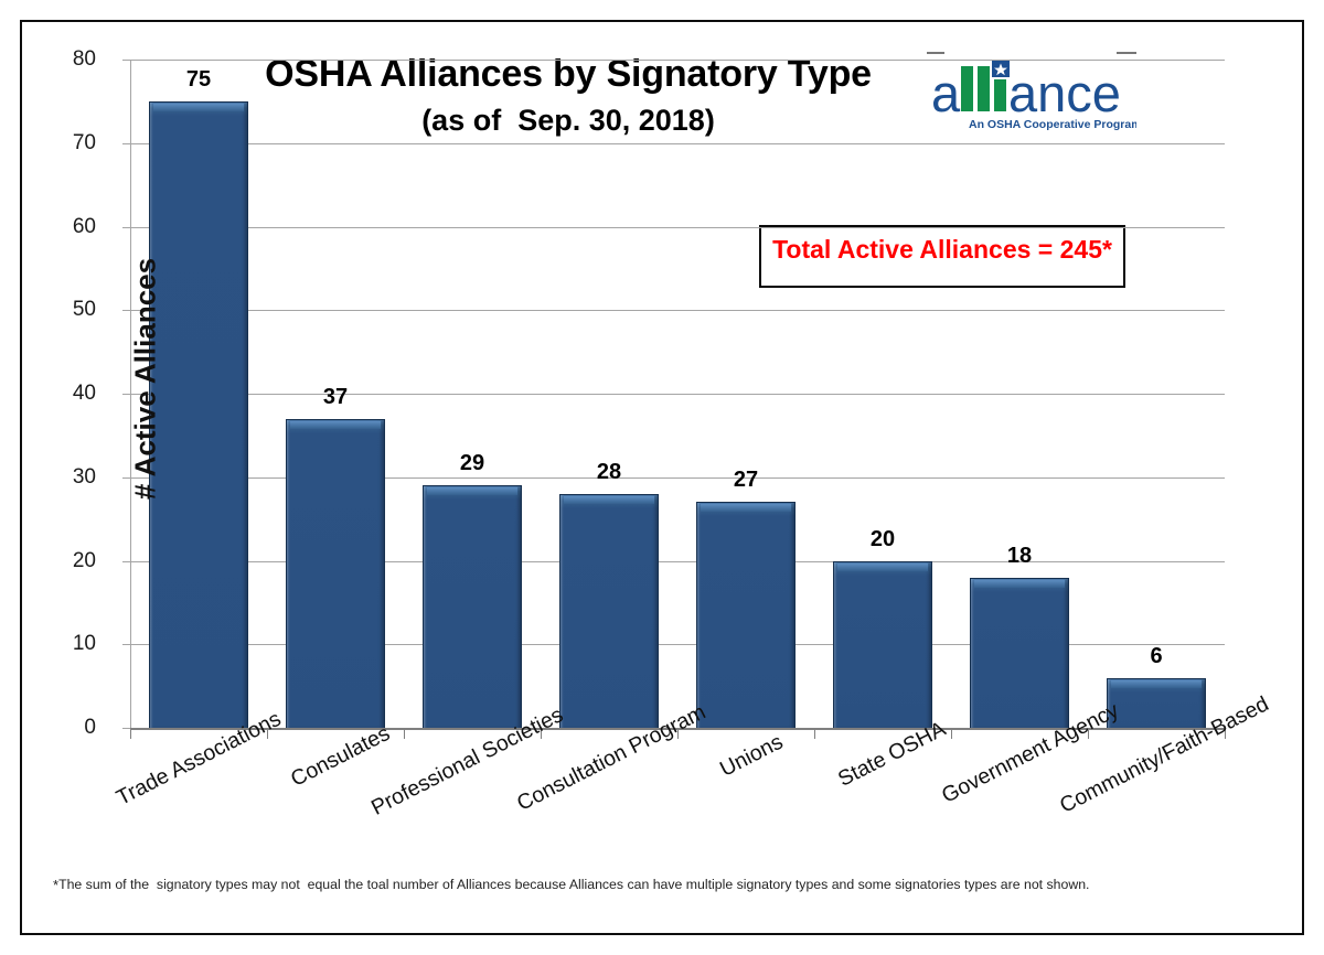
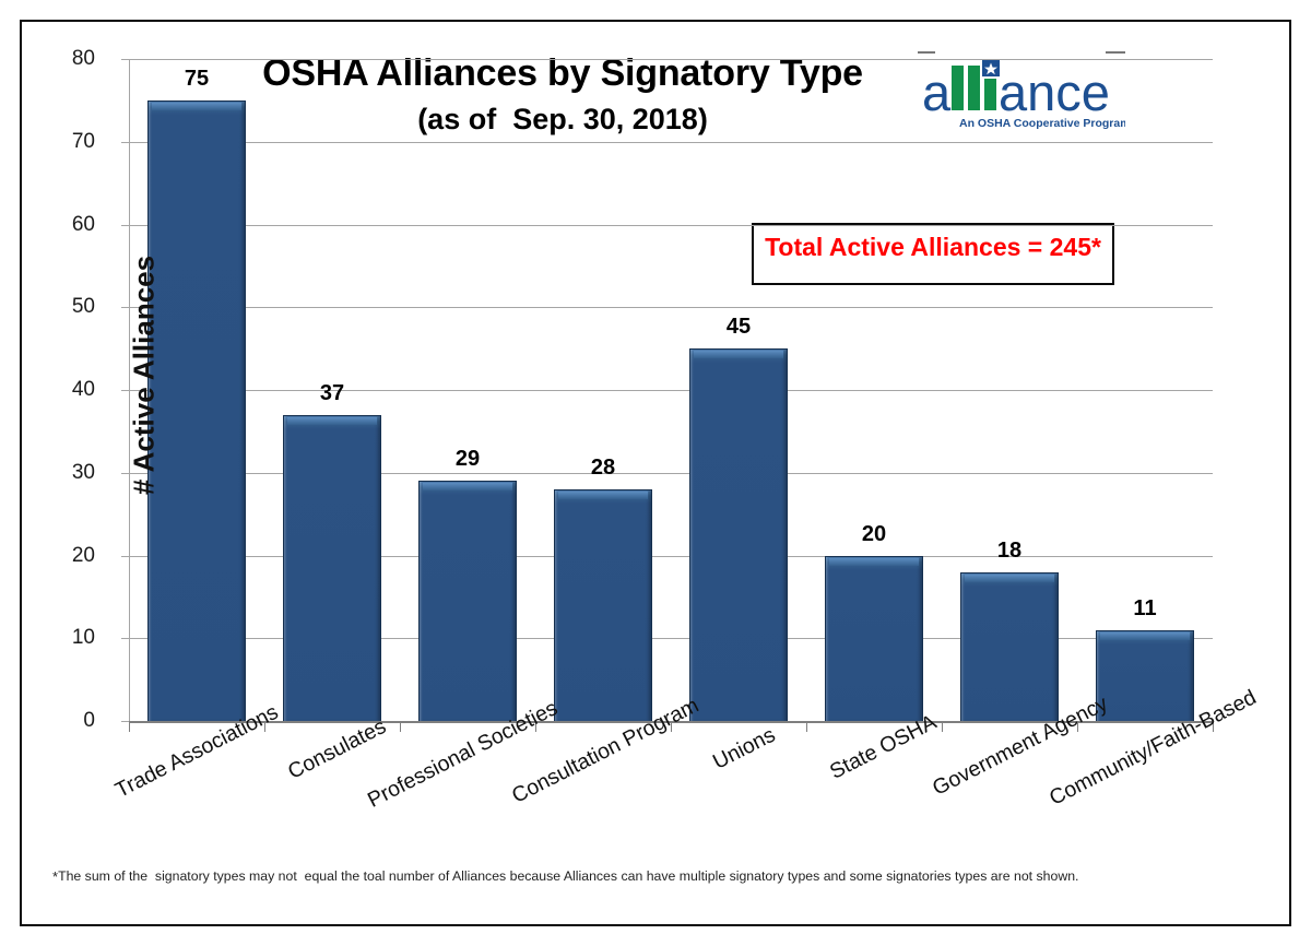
Unions: 27 -> 45
Community/Faith-Based: 6 -> 11
